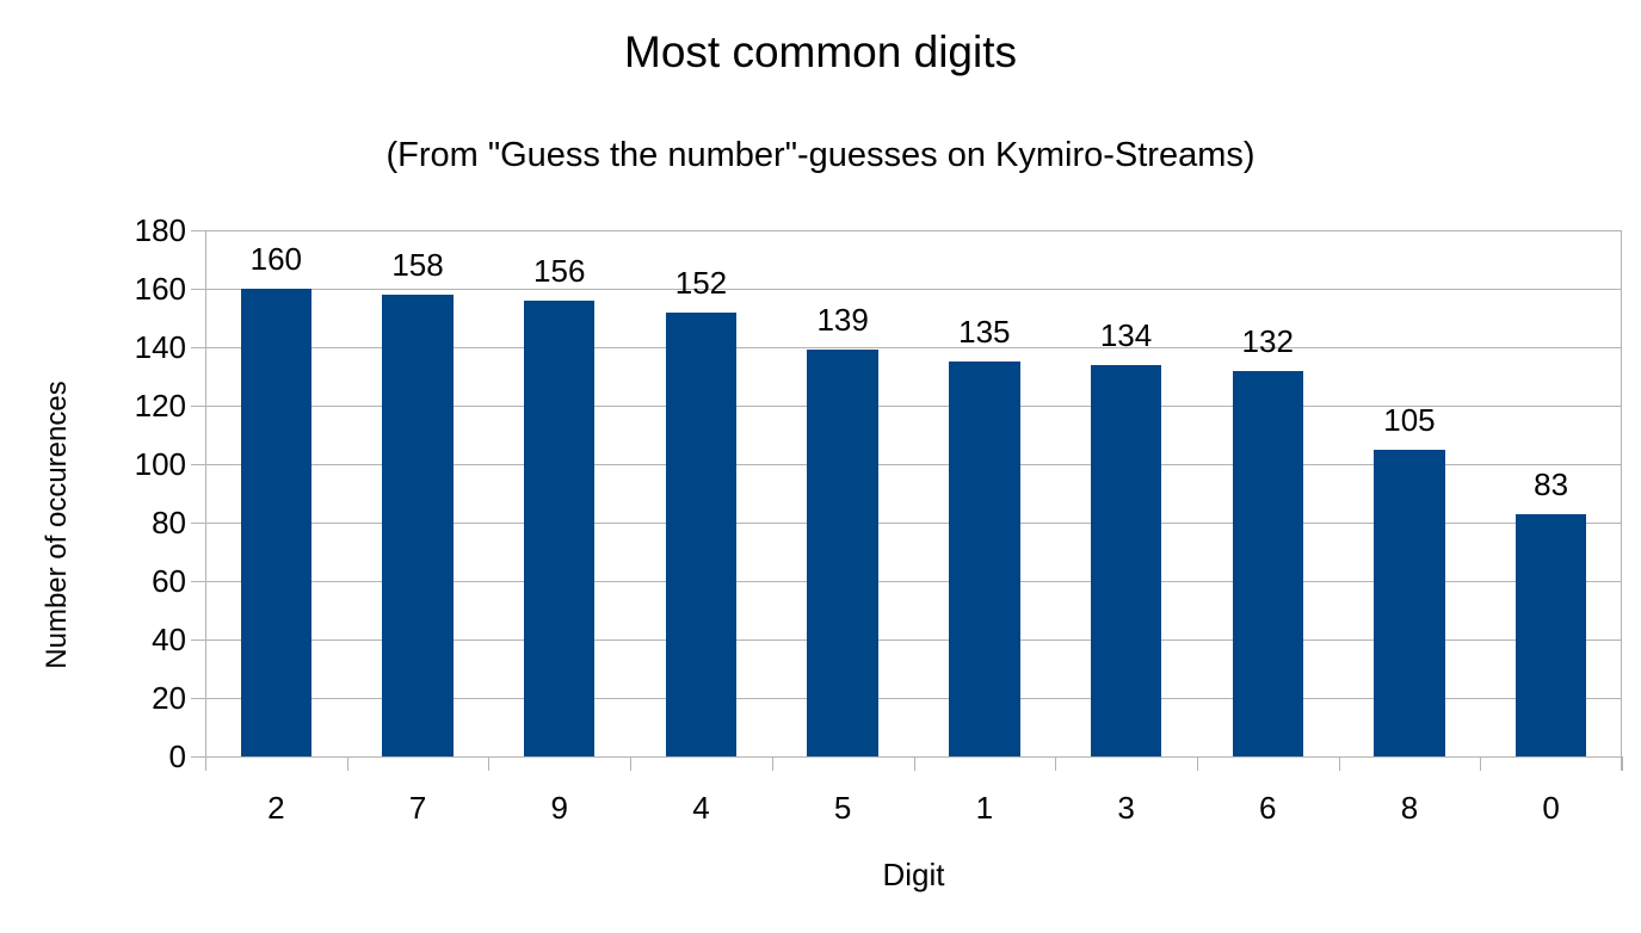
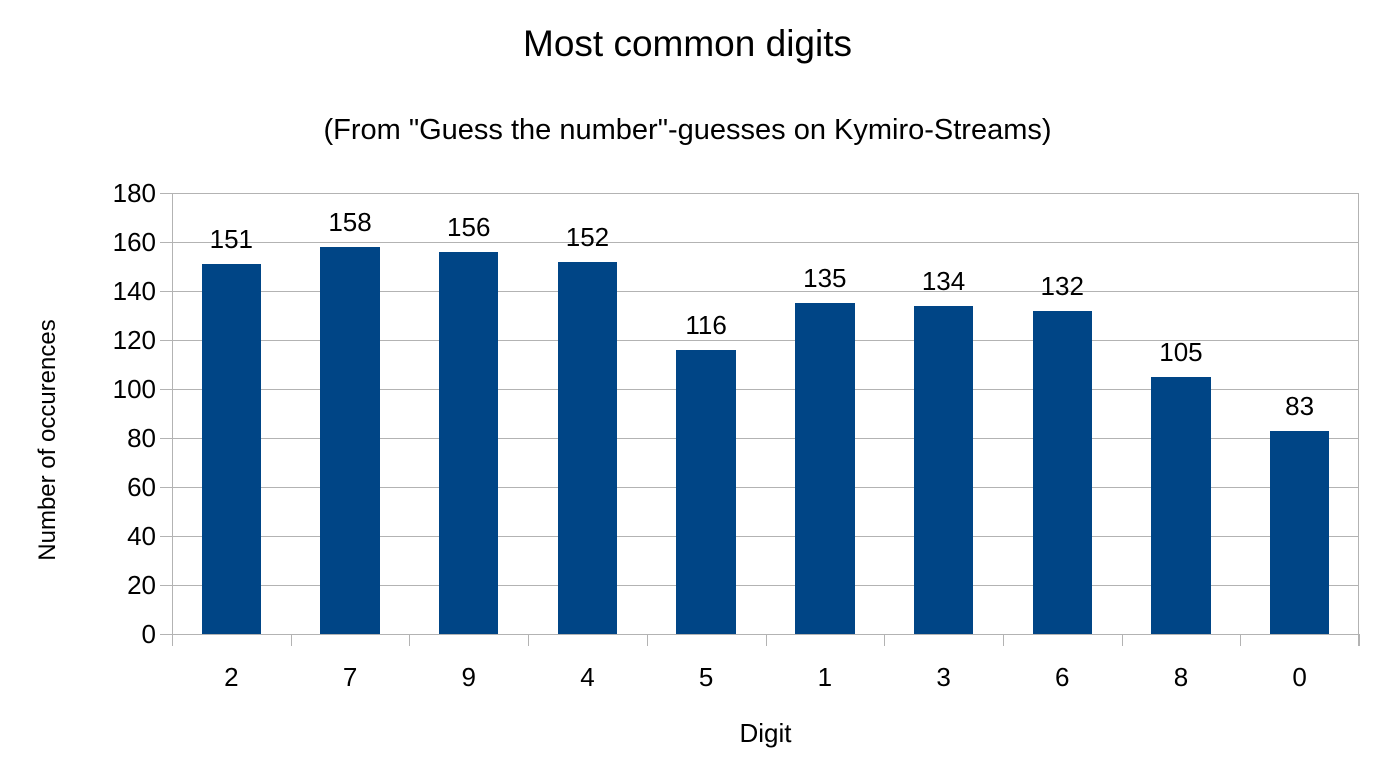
2: 160 -> 151
5: 139 -> 116
